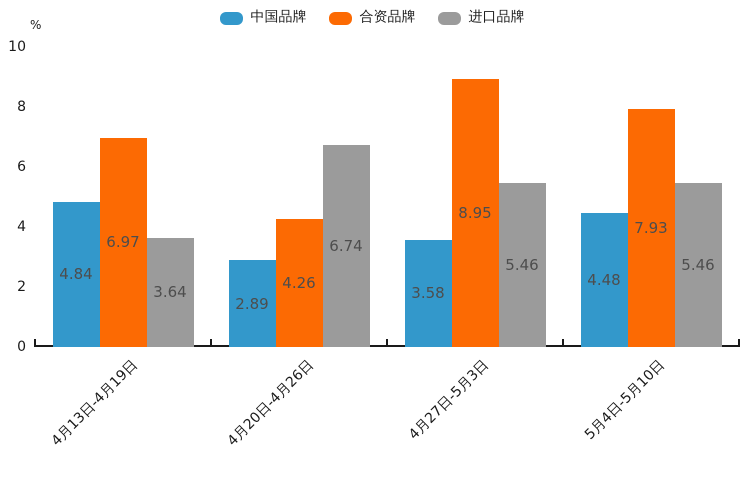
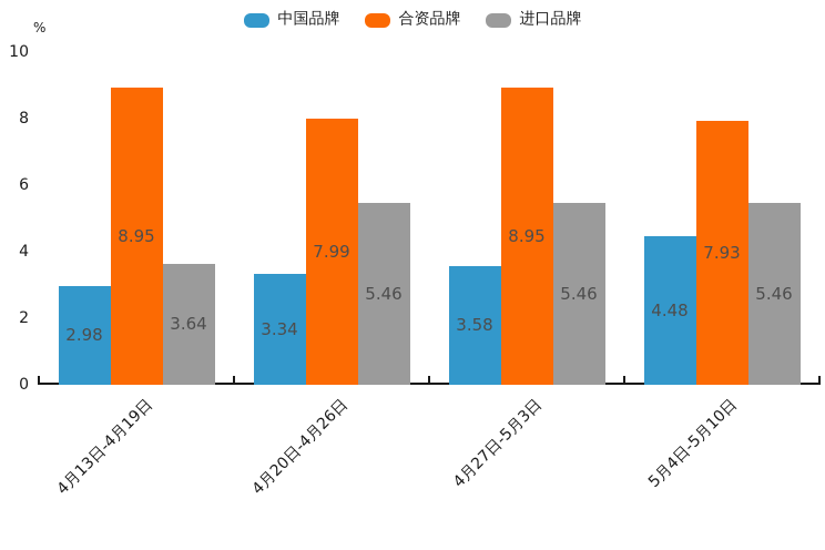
中国品牌/4月13日-4月19日: 4.84 -> 2.98
合资品牌/4月13日-4月19日: 6.97 -> 8.95
中国品牌/4月20日-4月26日: 2.89 -> 3.34
合资品牌/4月20日-4月26日: 4.26 -> 7.99
进口品牌/4月20日-4月26日: 6.74 -> 5.46
